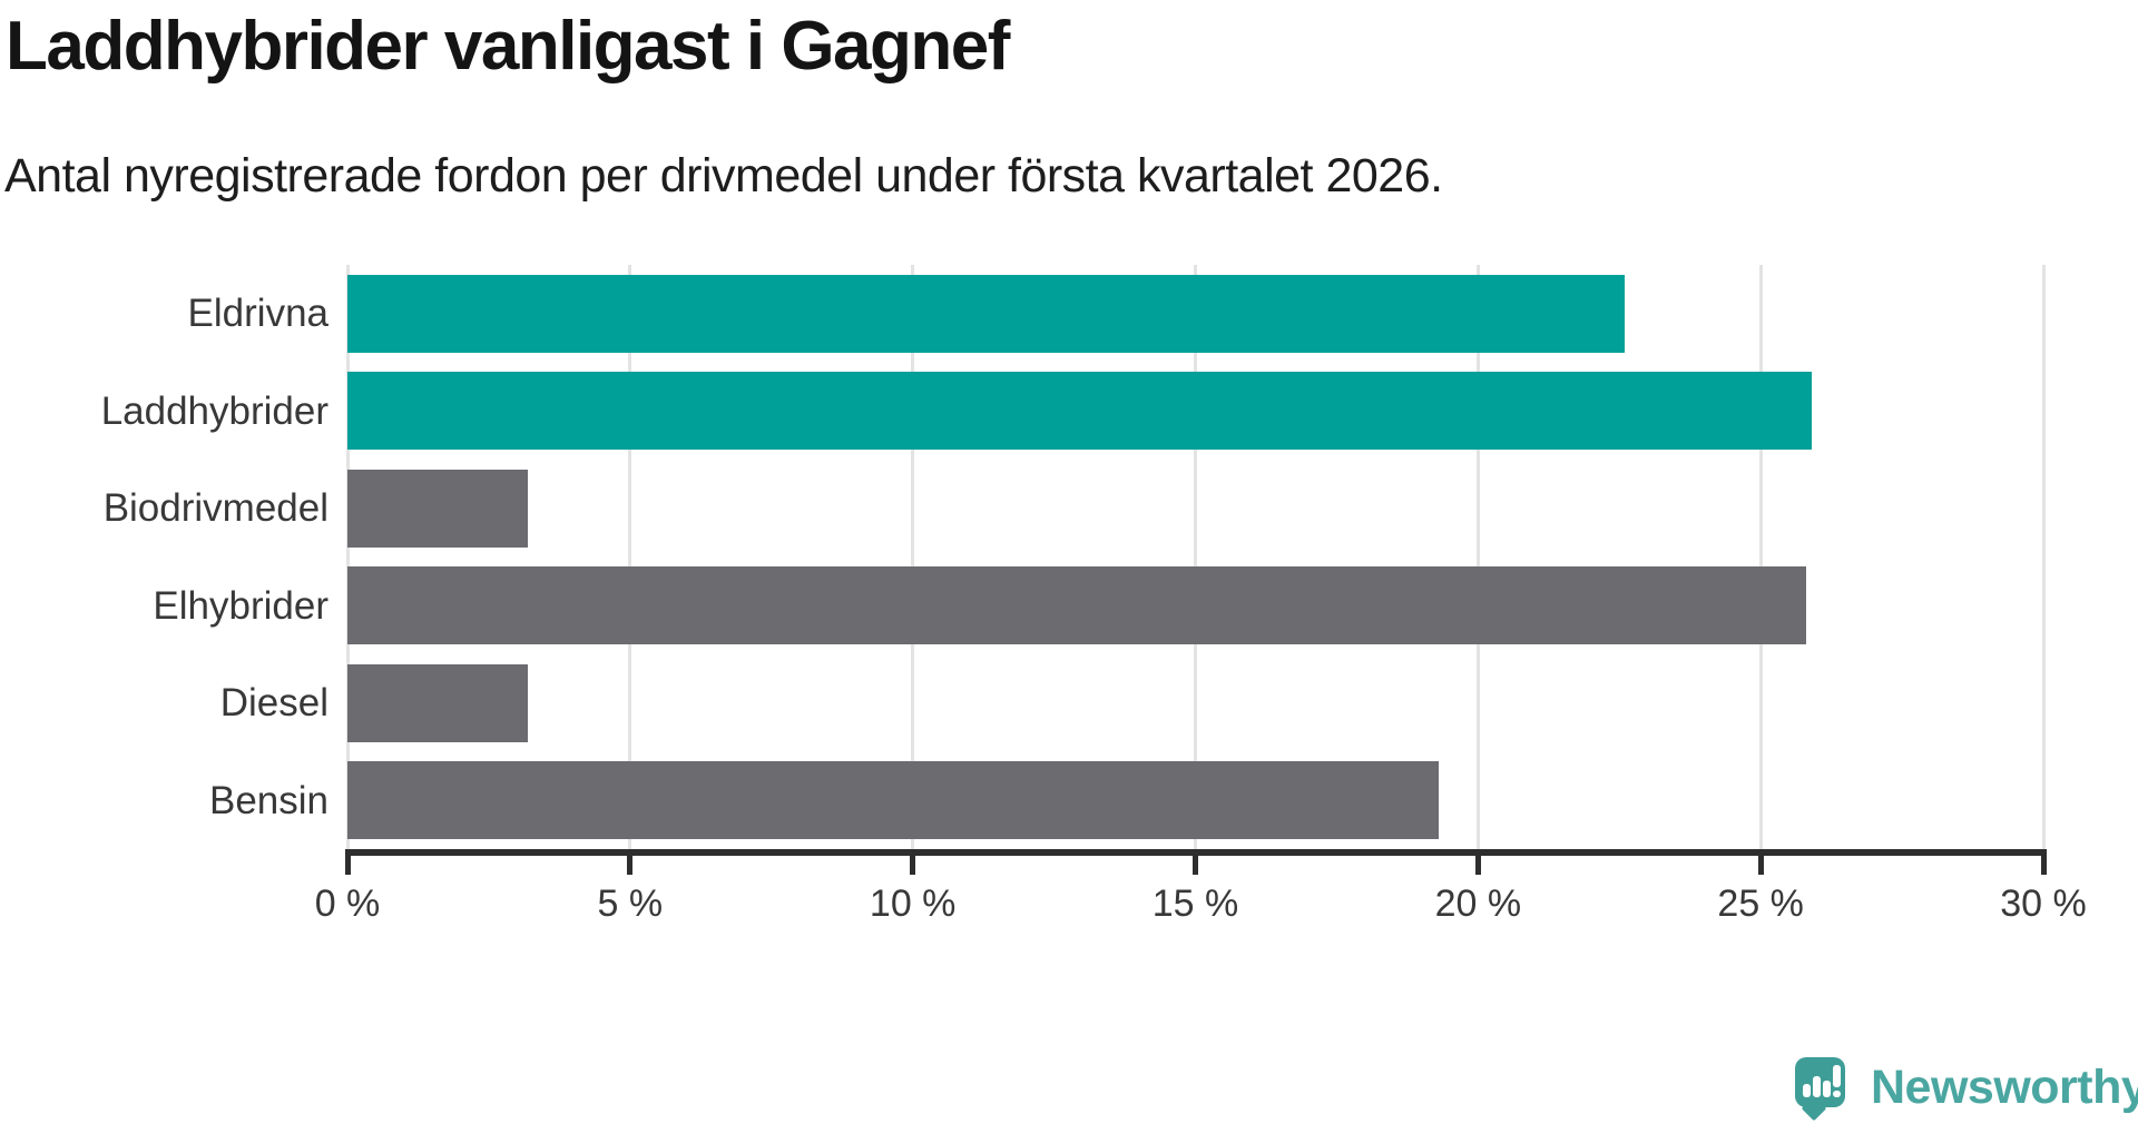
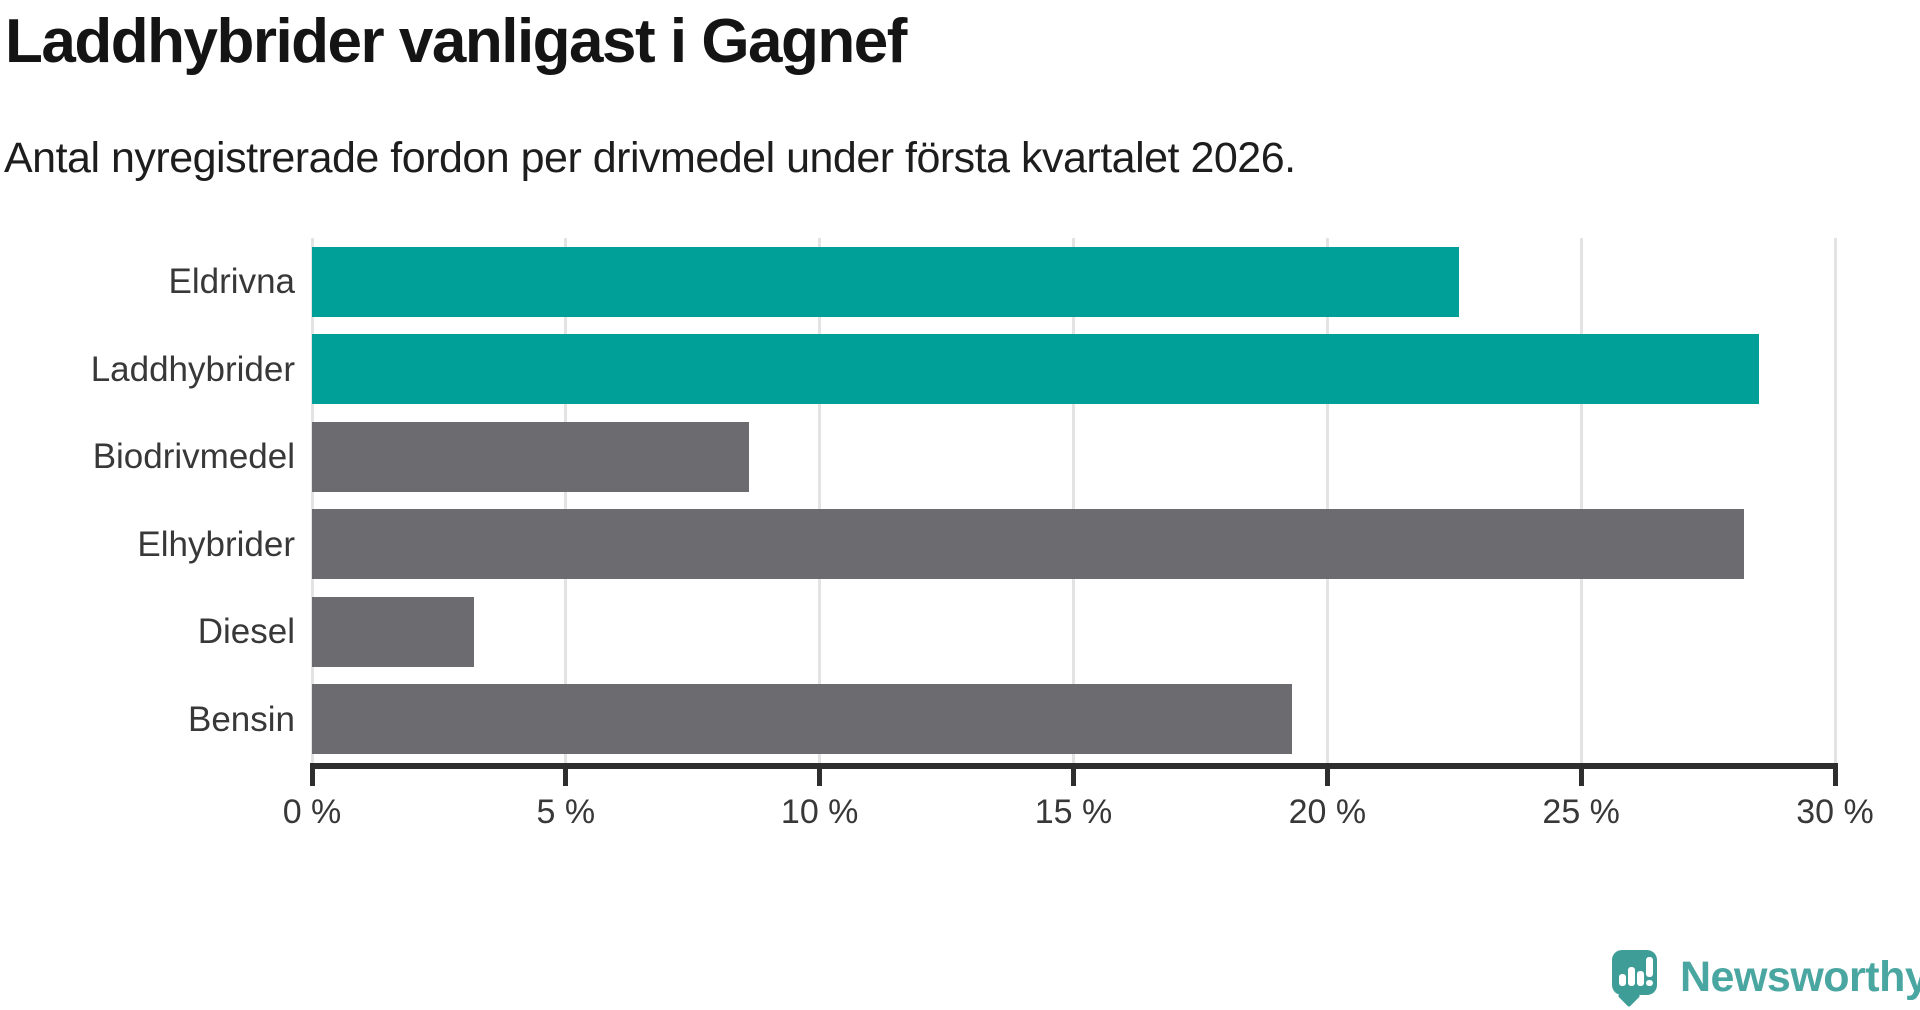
Laddhybrider: 25.9% -> 28.5%
Biodrivmedel: 3.2% -> 8.6%
Elhybrider: 25.8% -> 28.2%
